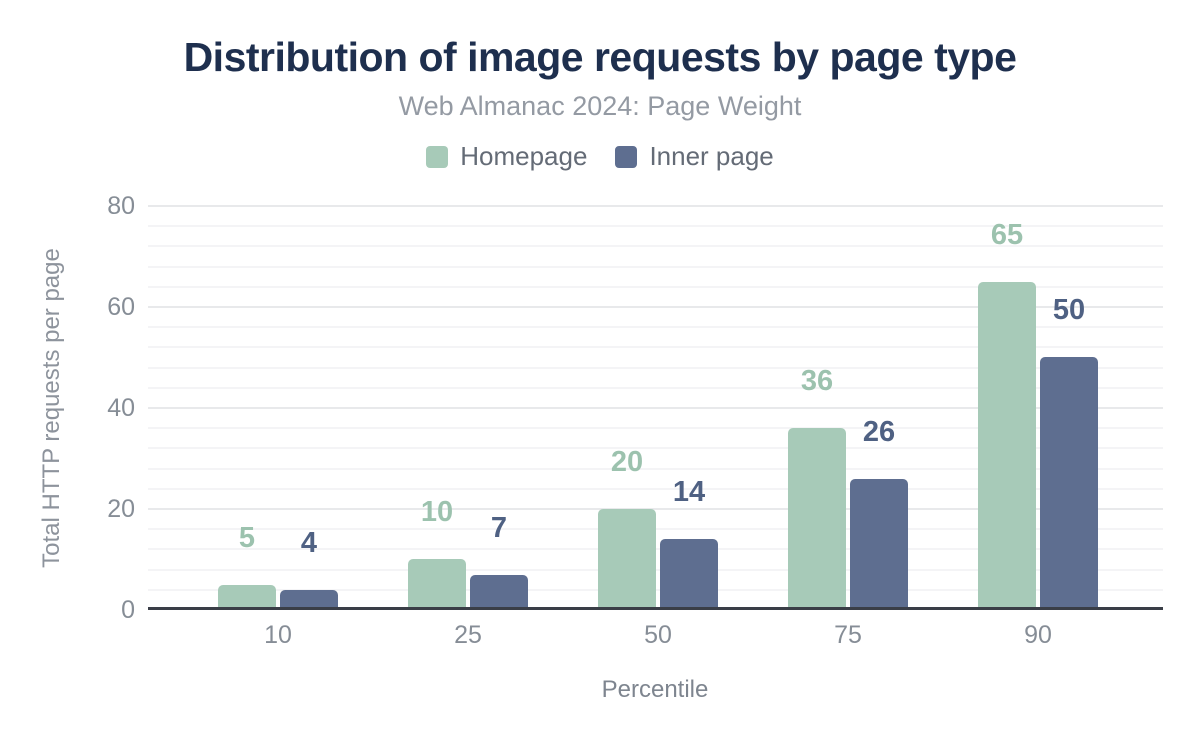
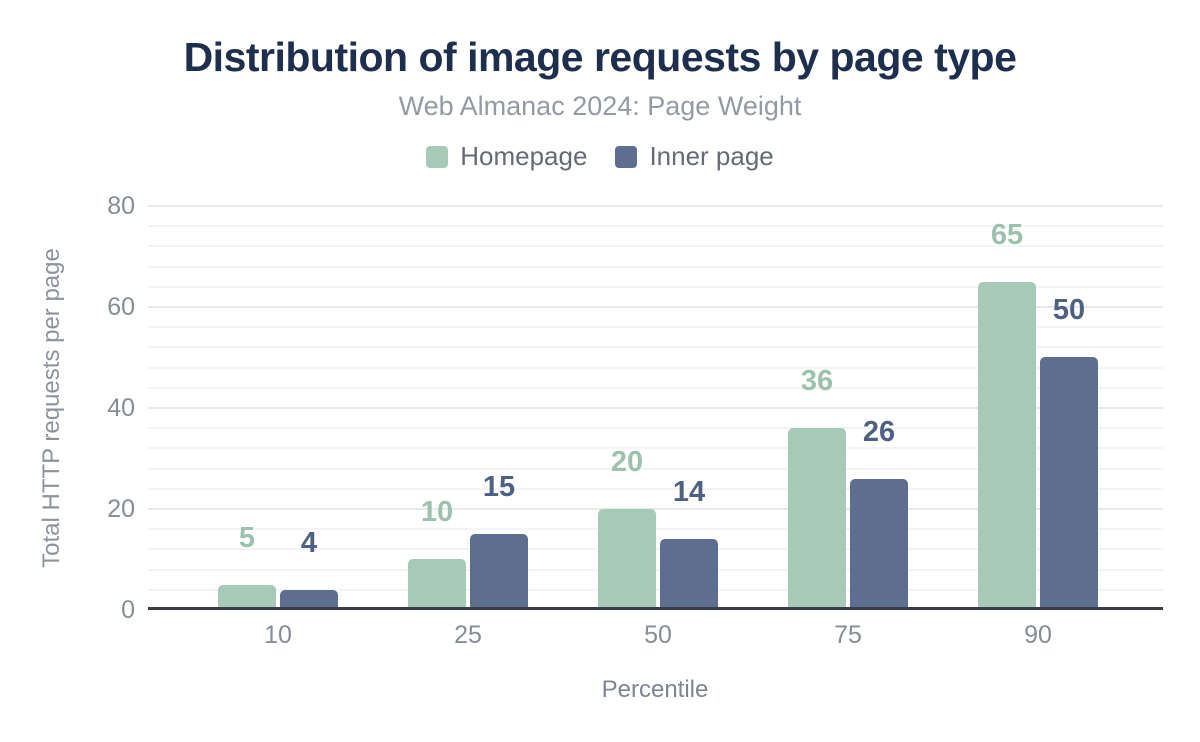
Inner page/25: 7 -> 15
